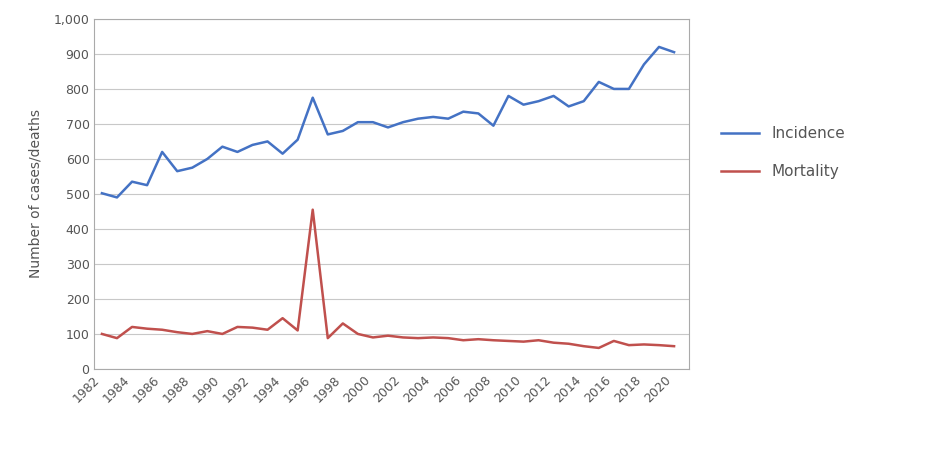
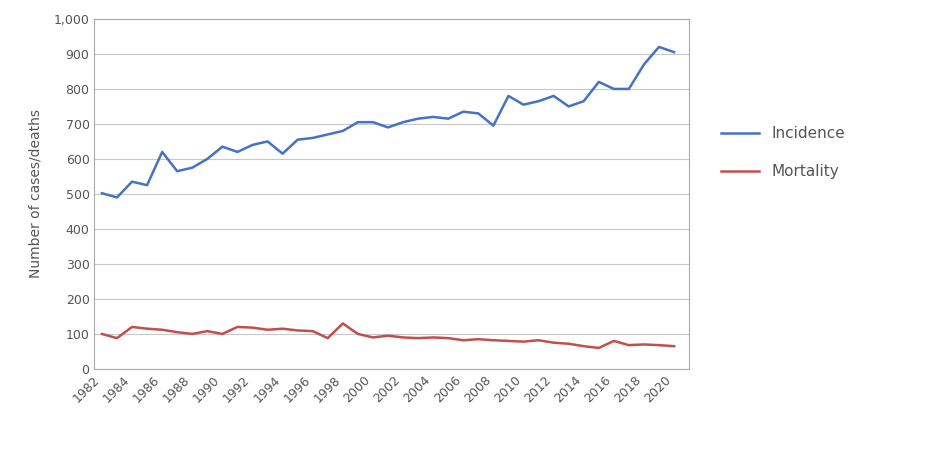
Mortality/1994: 145 -> 115
Incidence/1996: 775 -> 660
Mortality/1996: 455 -> 108
